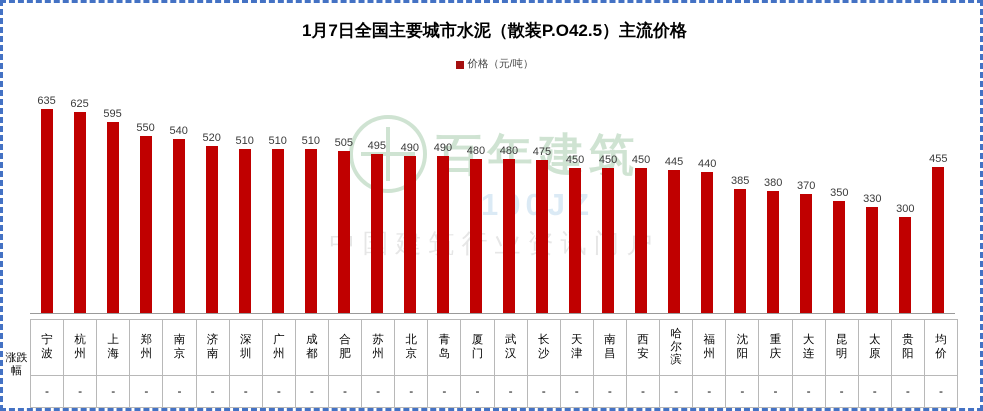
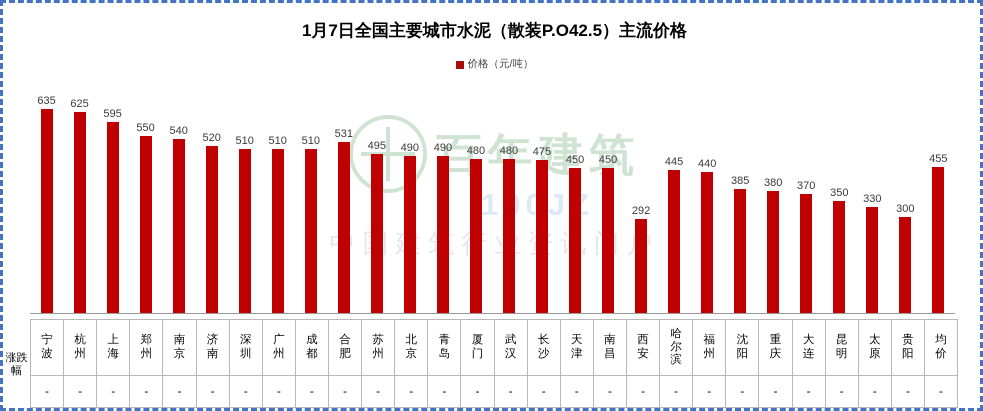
合肥: 505 -> 531
西安: 450 -> 292
